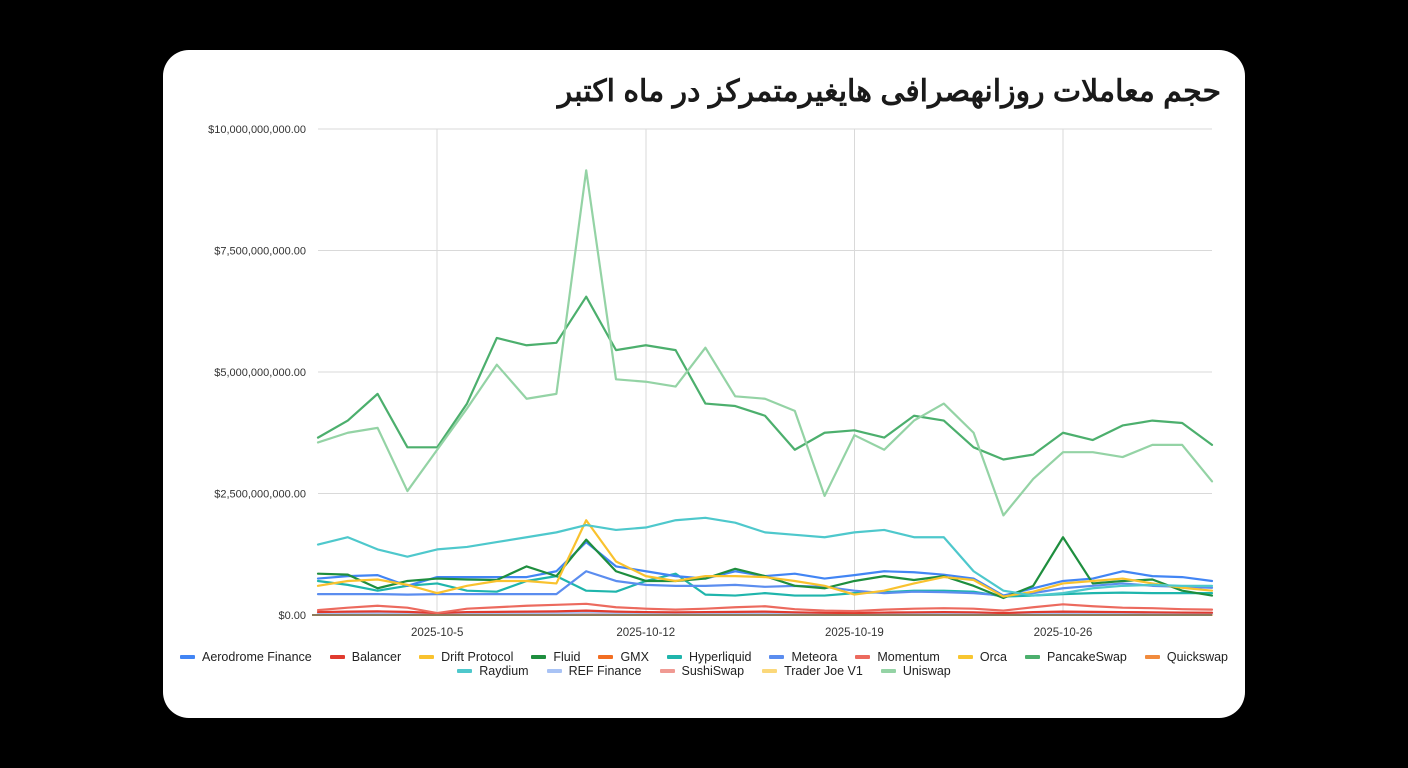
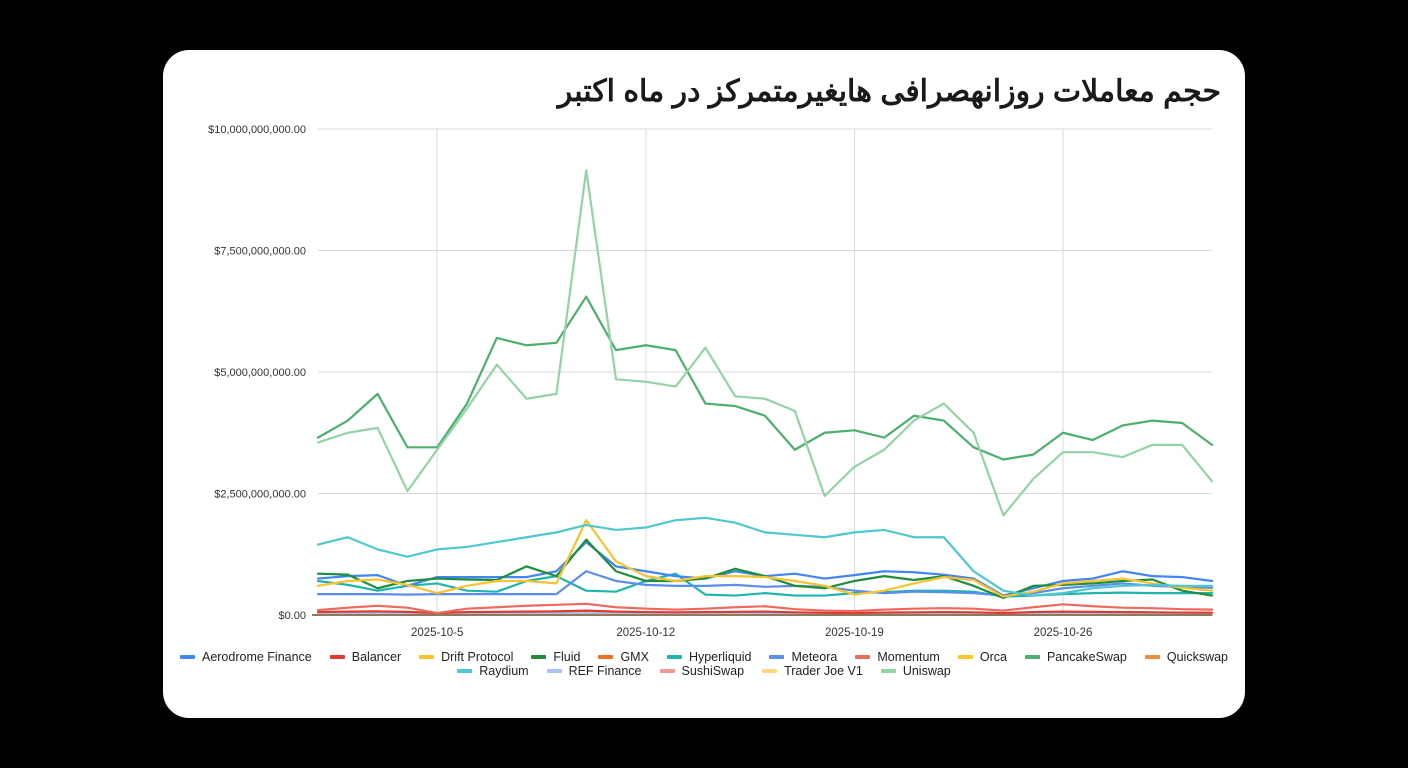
Uniswap/2025-10-19: $3700000000 -> $3000000000
Fluid/2025-10-26: $1600000000 -> $600000000
